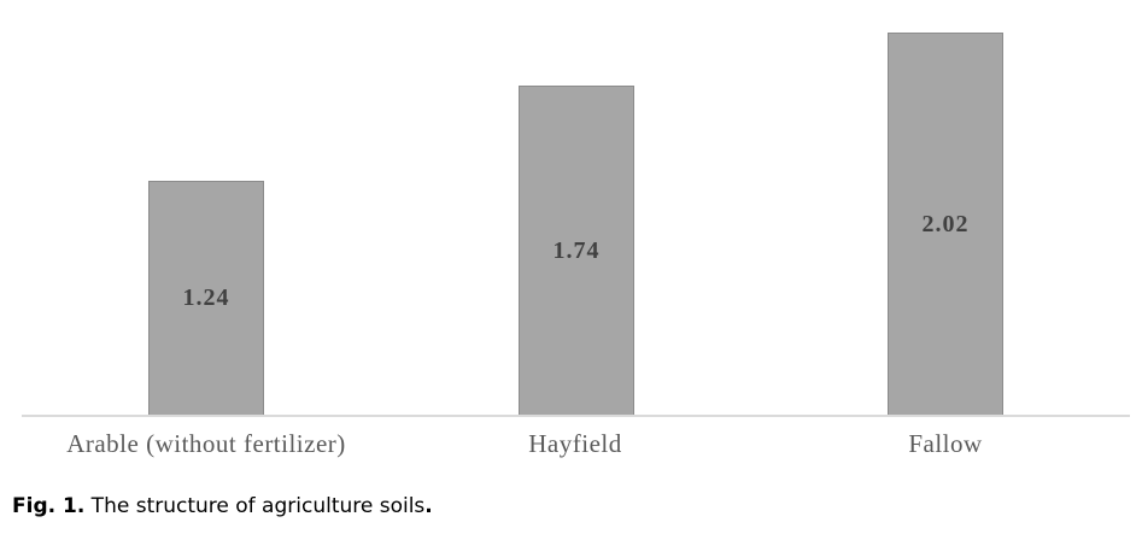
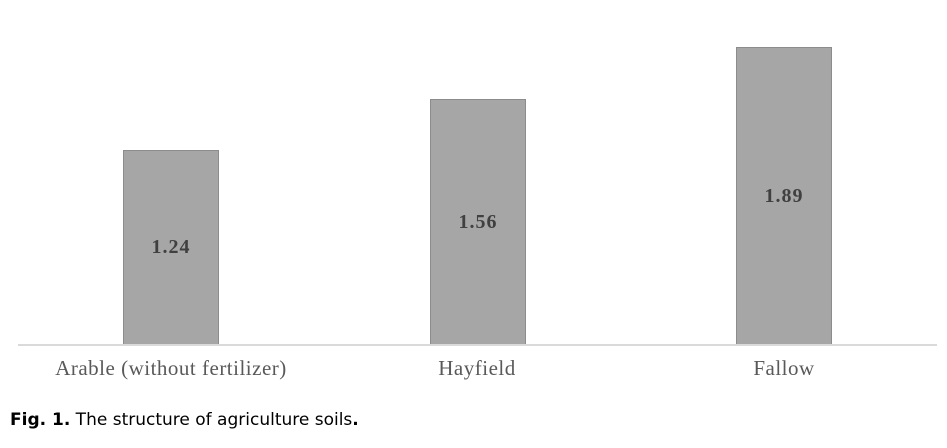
Hayfield: 1.74 -> 1.56
Fallow: 2.02 -> 1.89
